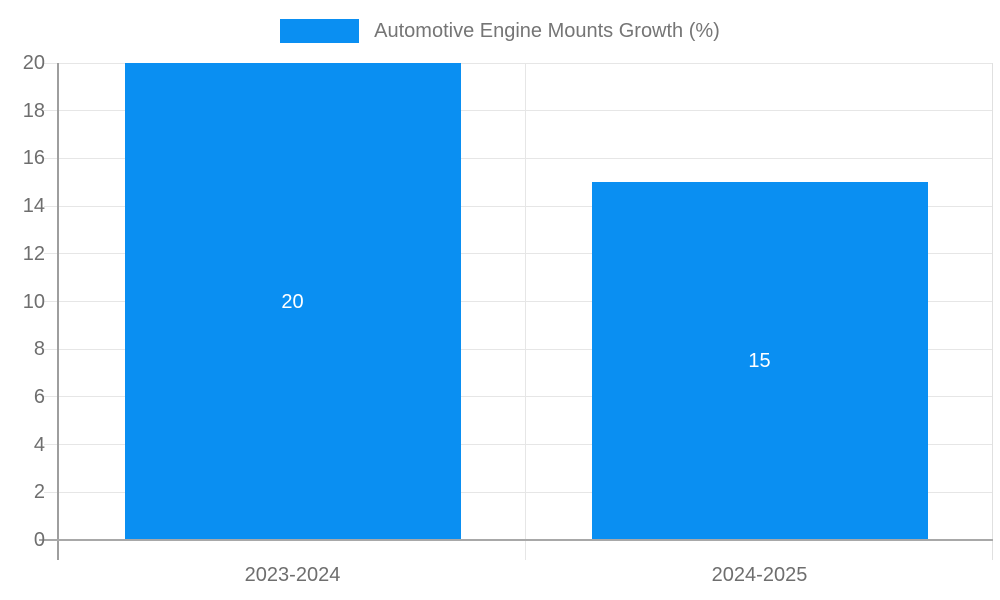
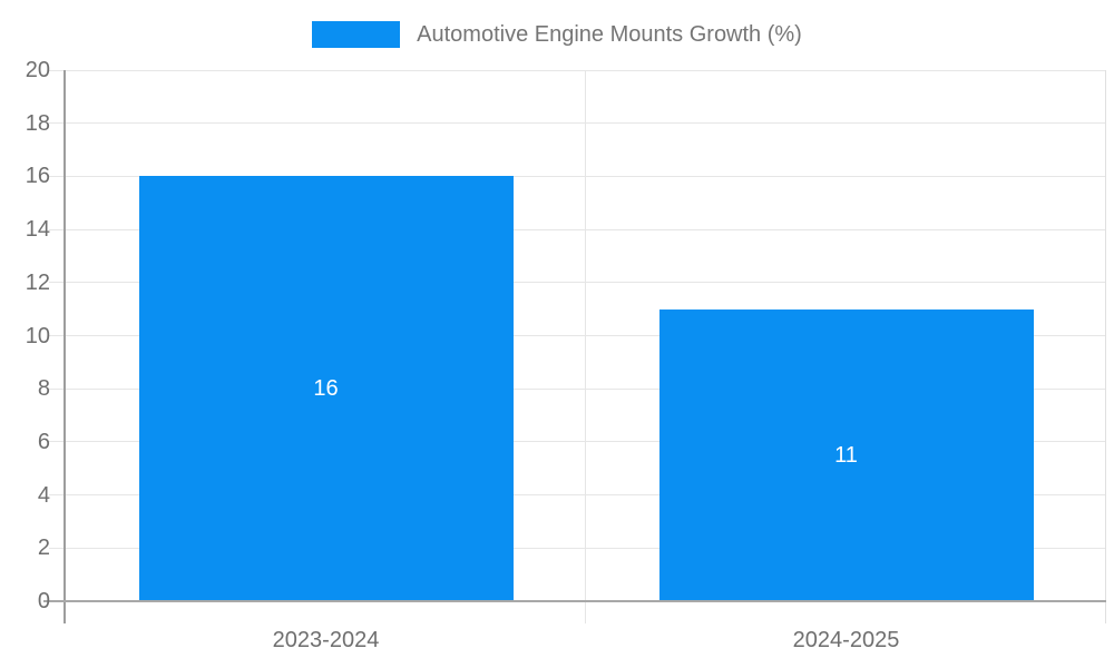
2023-2024: 20 -> 16
2024-2025: 15 -> 11
